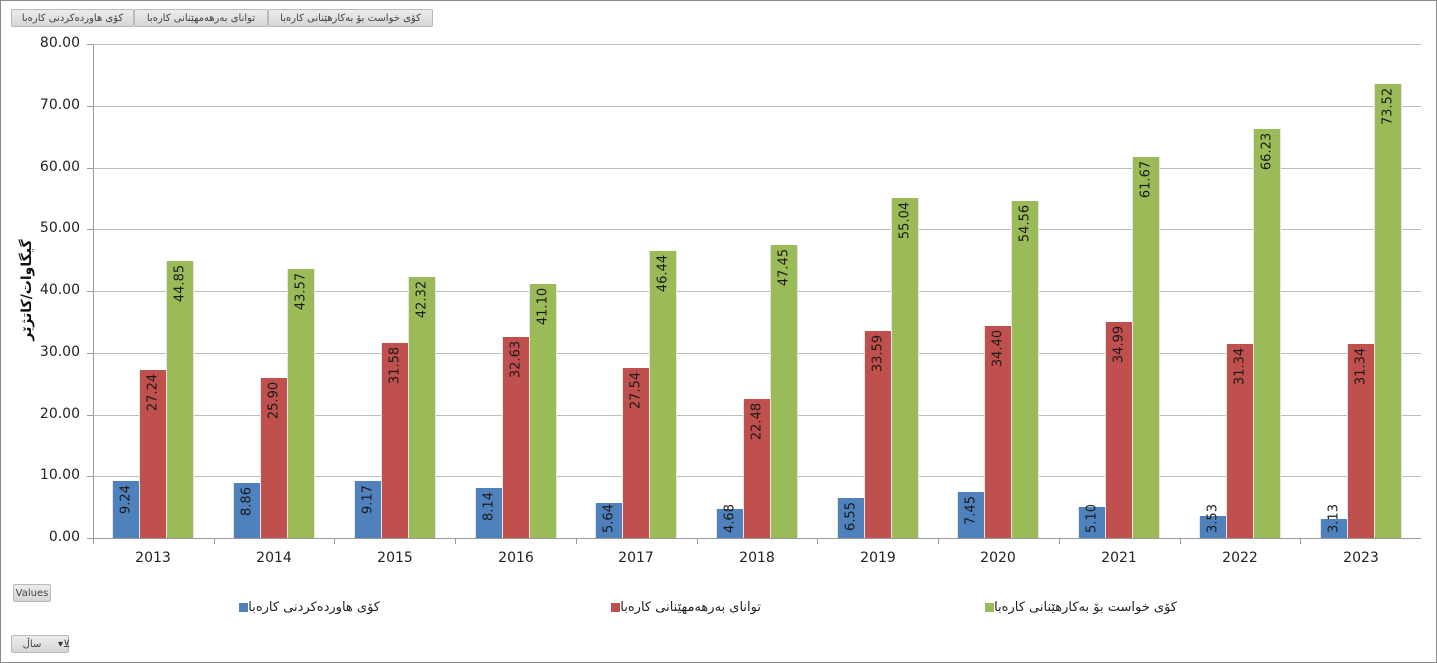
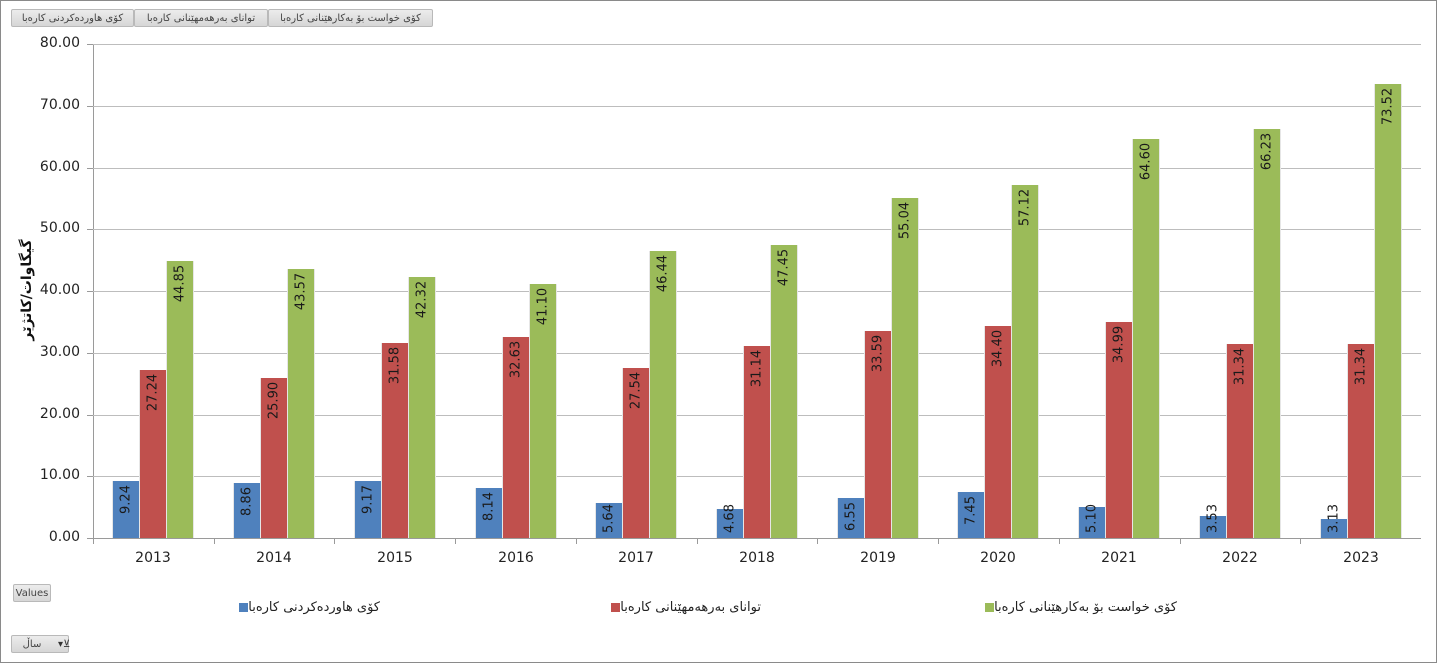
توانای بەرهەمهێنانی کارەبا/2018: 22.48 -> 31.14
کۆی خواست بۆ بەکارهێنانی کارەبا/2020: 54.56 -> 57.12
کۆی خواست بۆ بەکارهێنانی کارەبا/2021: 61.67 -> 64.60
